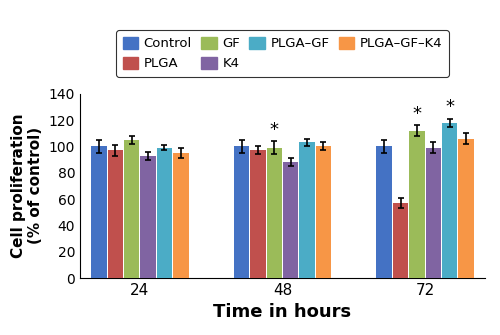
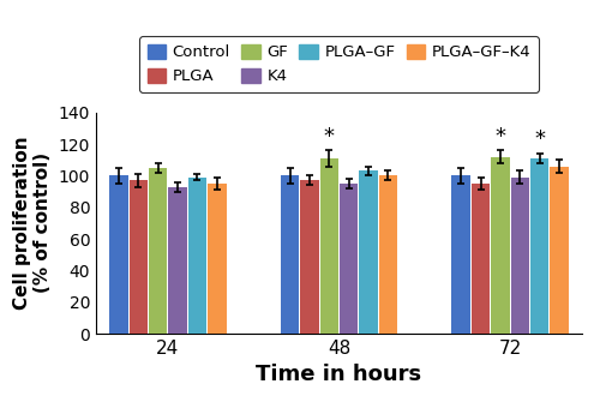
GF/48: 99 -> 111
K4/48: 88 -> 95
PLGA/72: 57 -> 95
PLGA–GF/72: 118 -> 111
